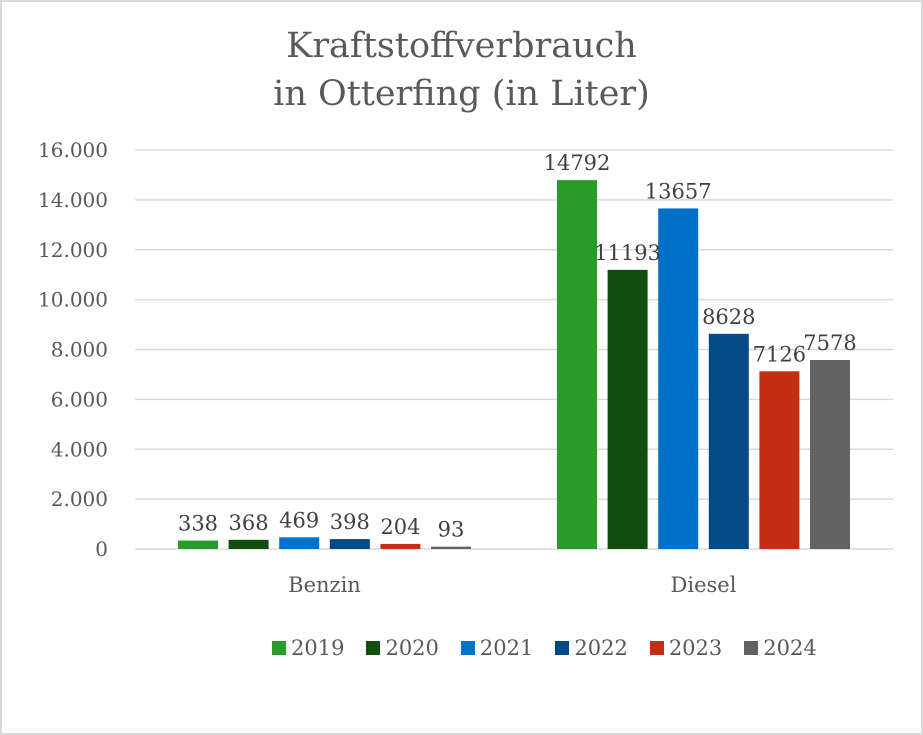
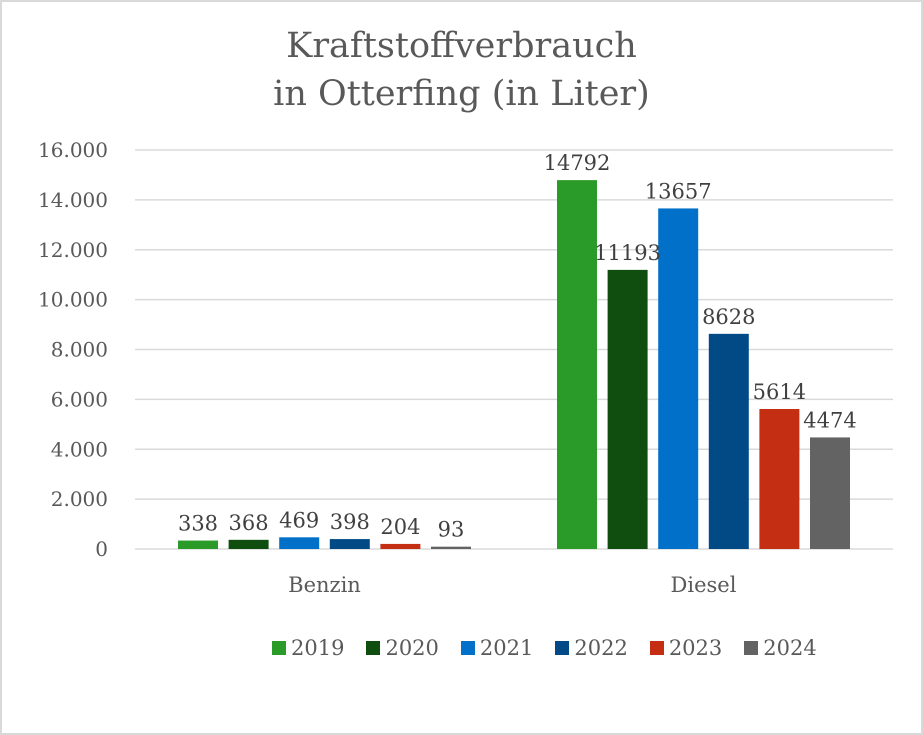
2023/Diesel: 7126 -> 5614
2024/Diesel: 7578 -> 4474
